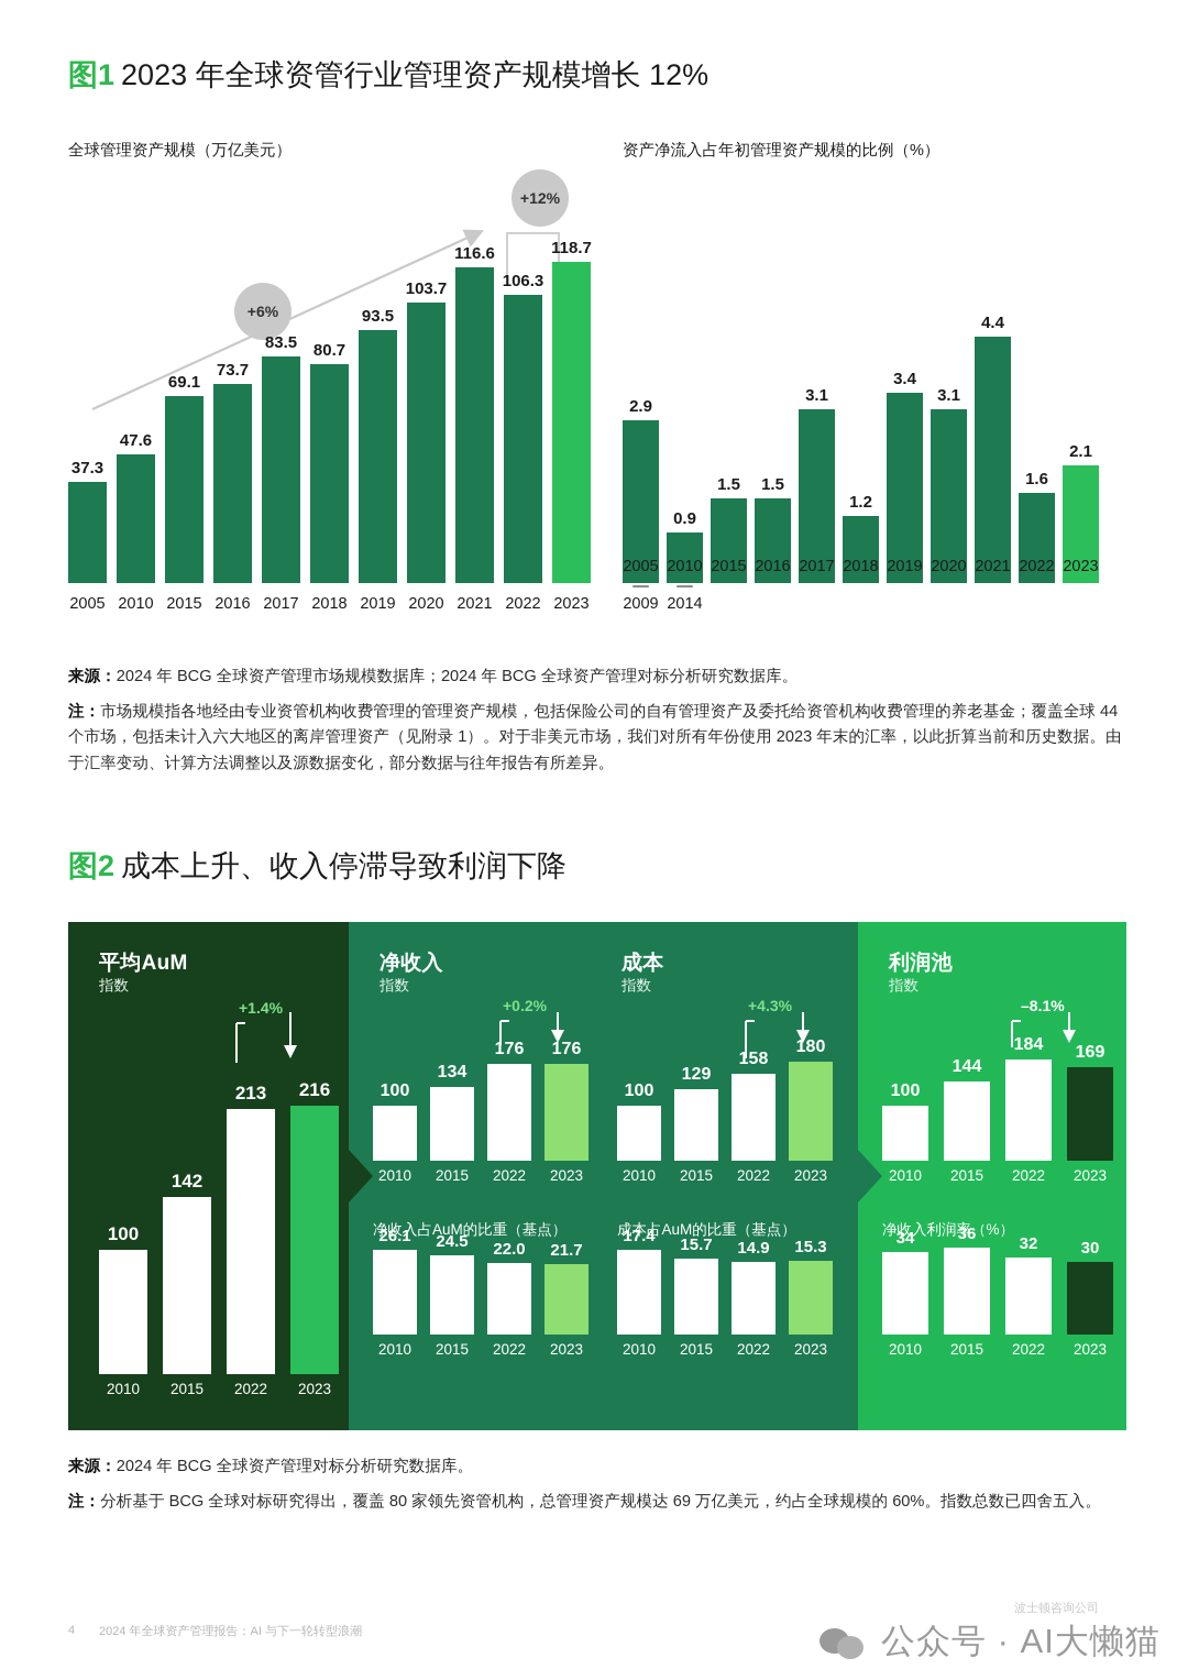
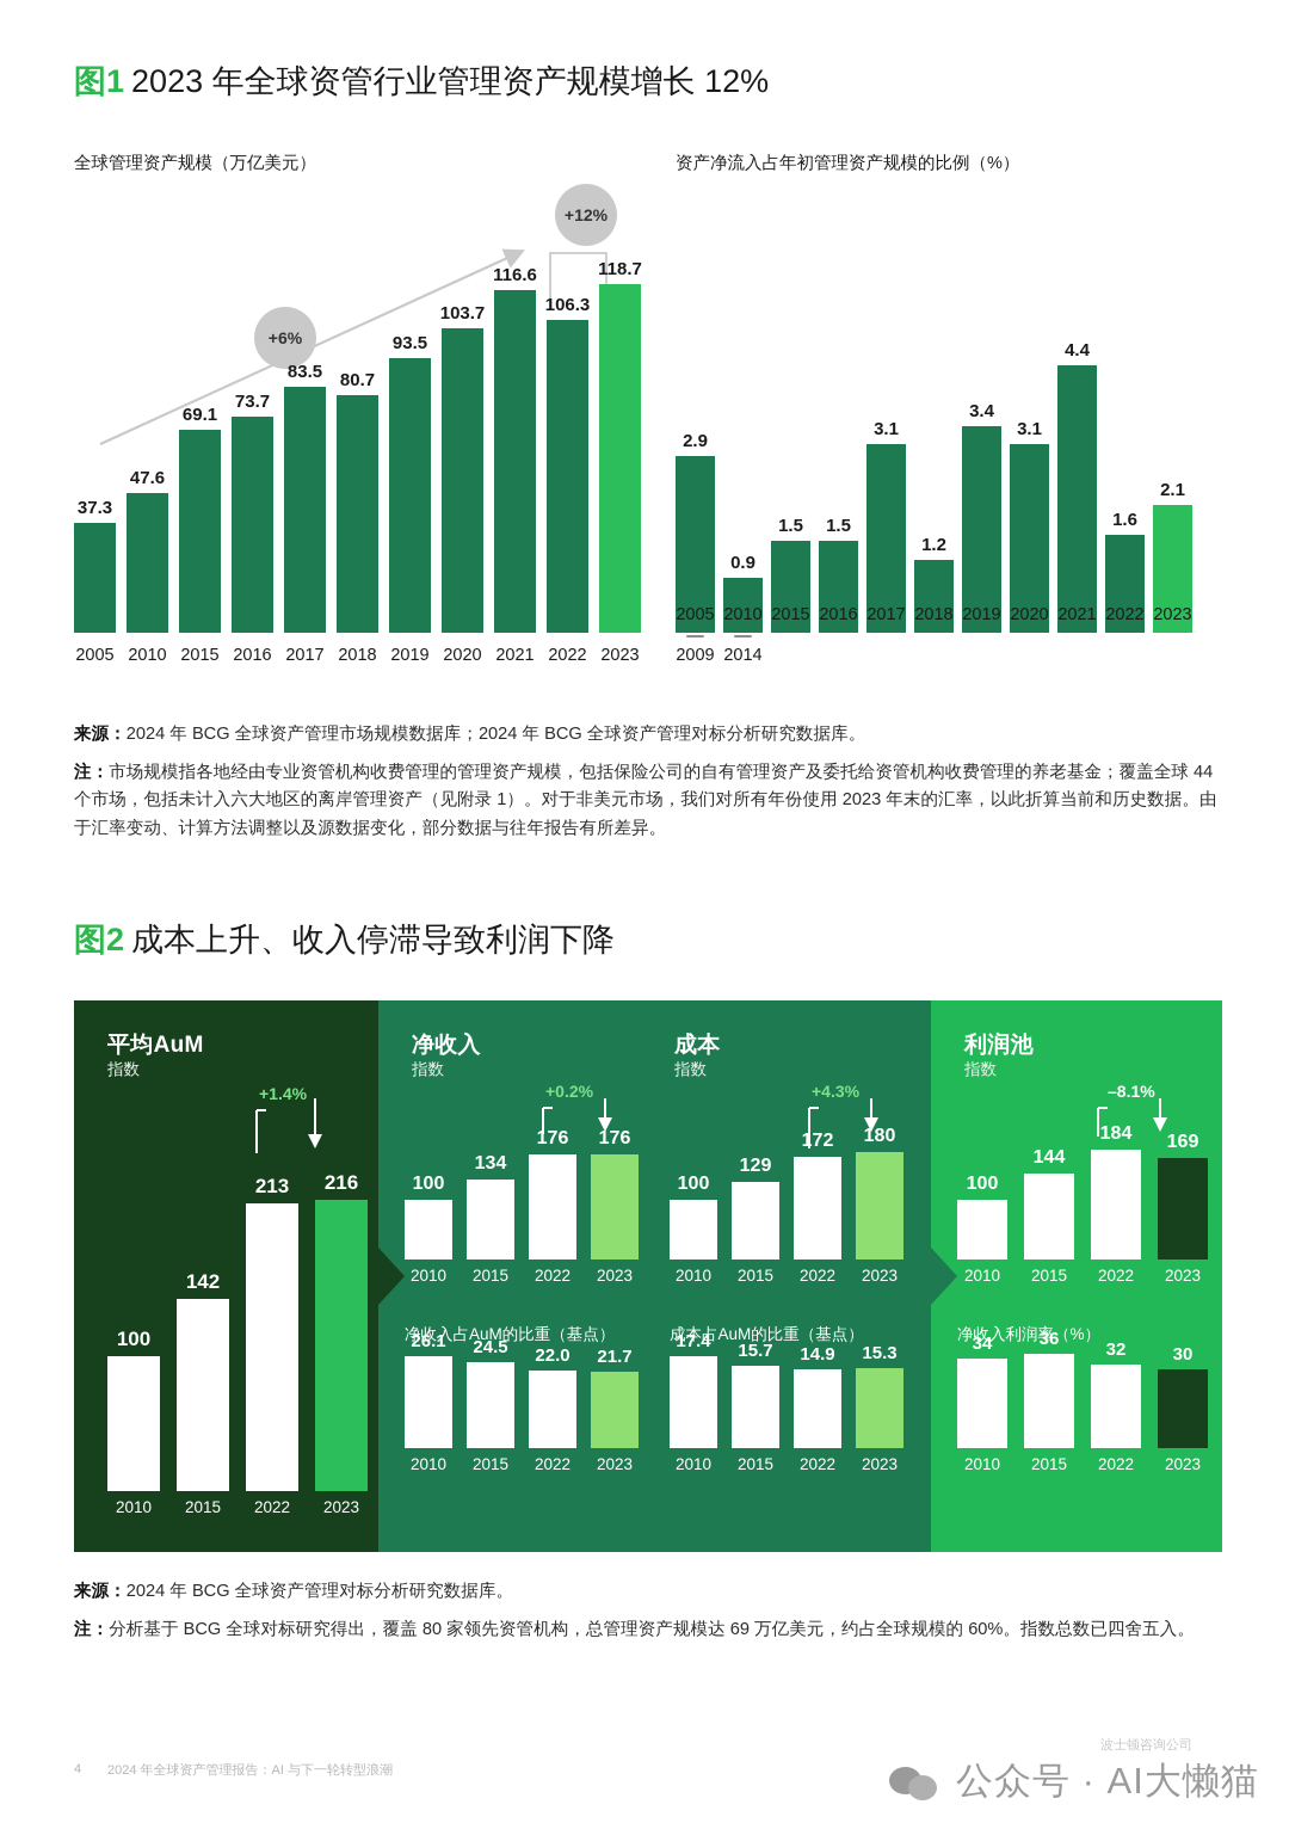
成本 指数/2022: 158 -> 172
